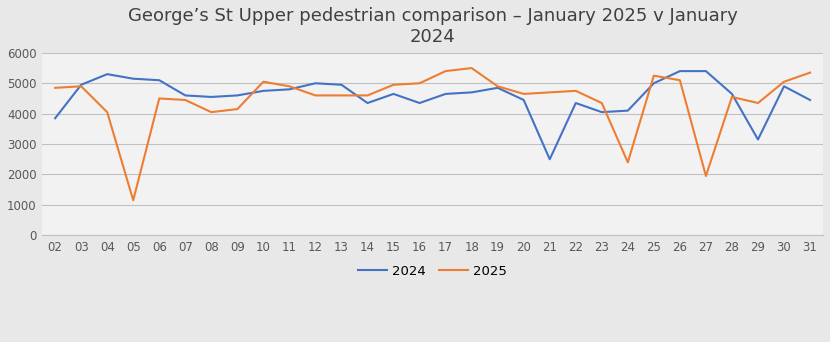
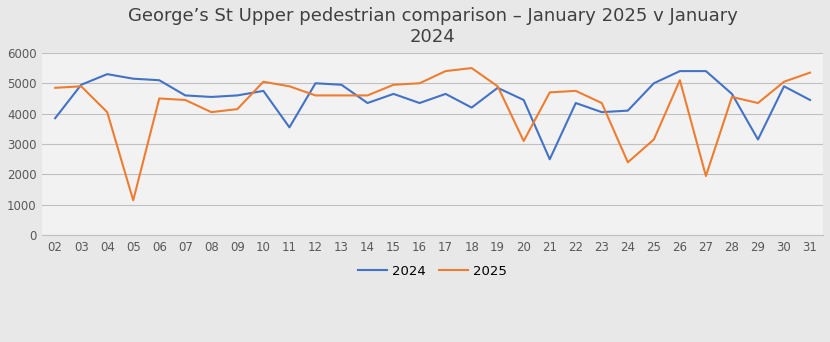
2024/11: 4800 -> 3550
2024/18: 4700 -> 4200
2025/20: 4650 -> 3100
2025/25: 5250 -> 3150
